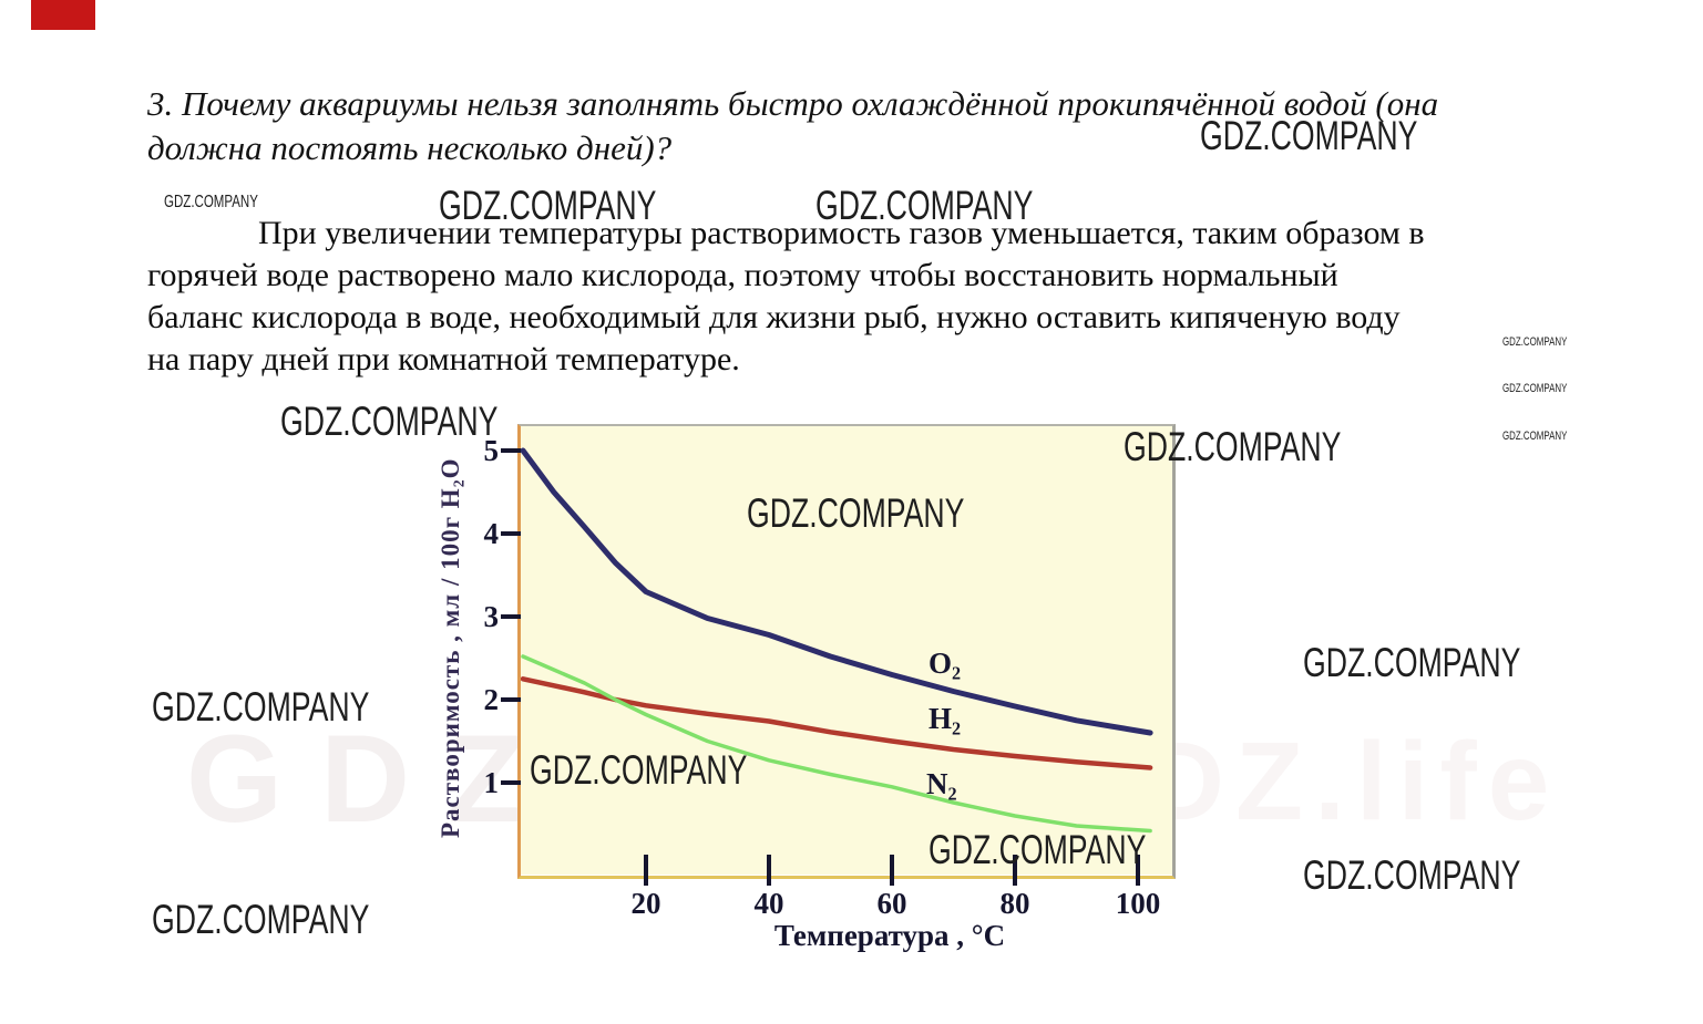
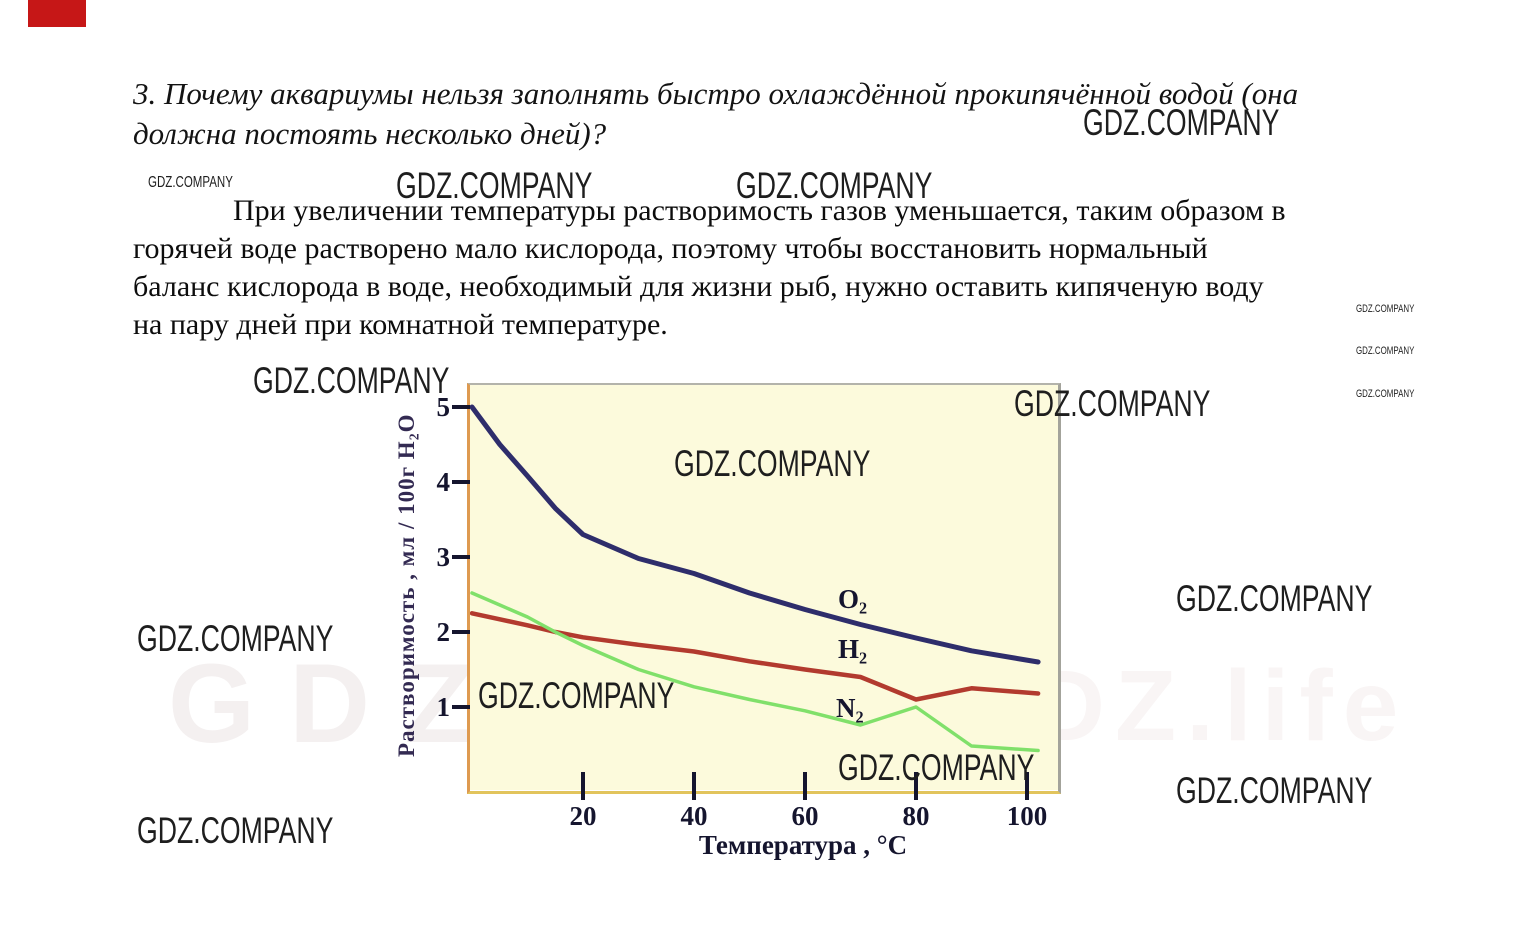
H₂/80: 1.3 -> 1.1
N₂/80: 0.6 -> 1.0
